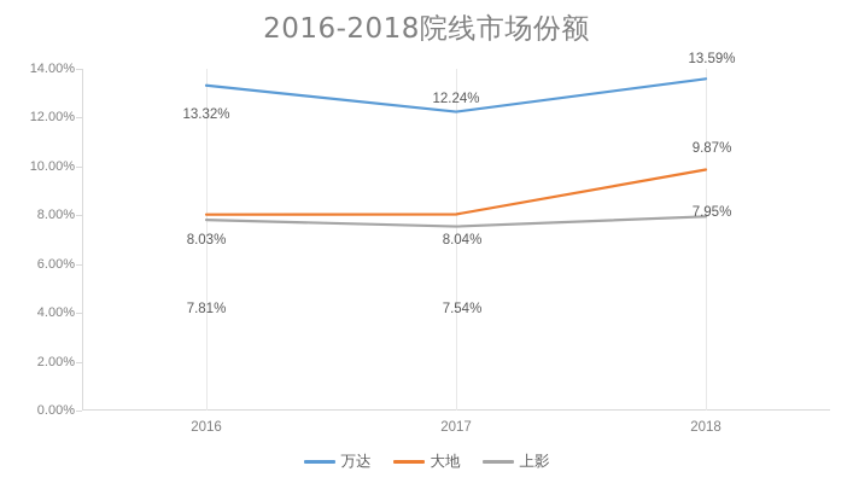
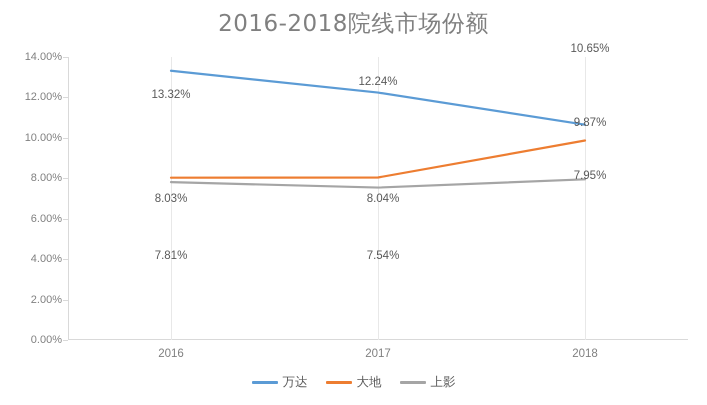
万达/2018: 13.59% -> 10.65%
